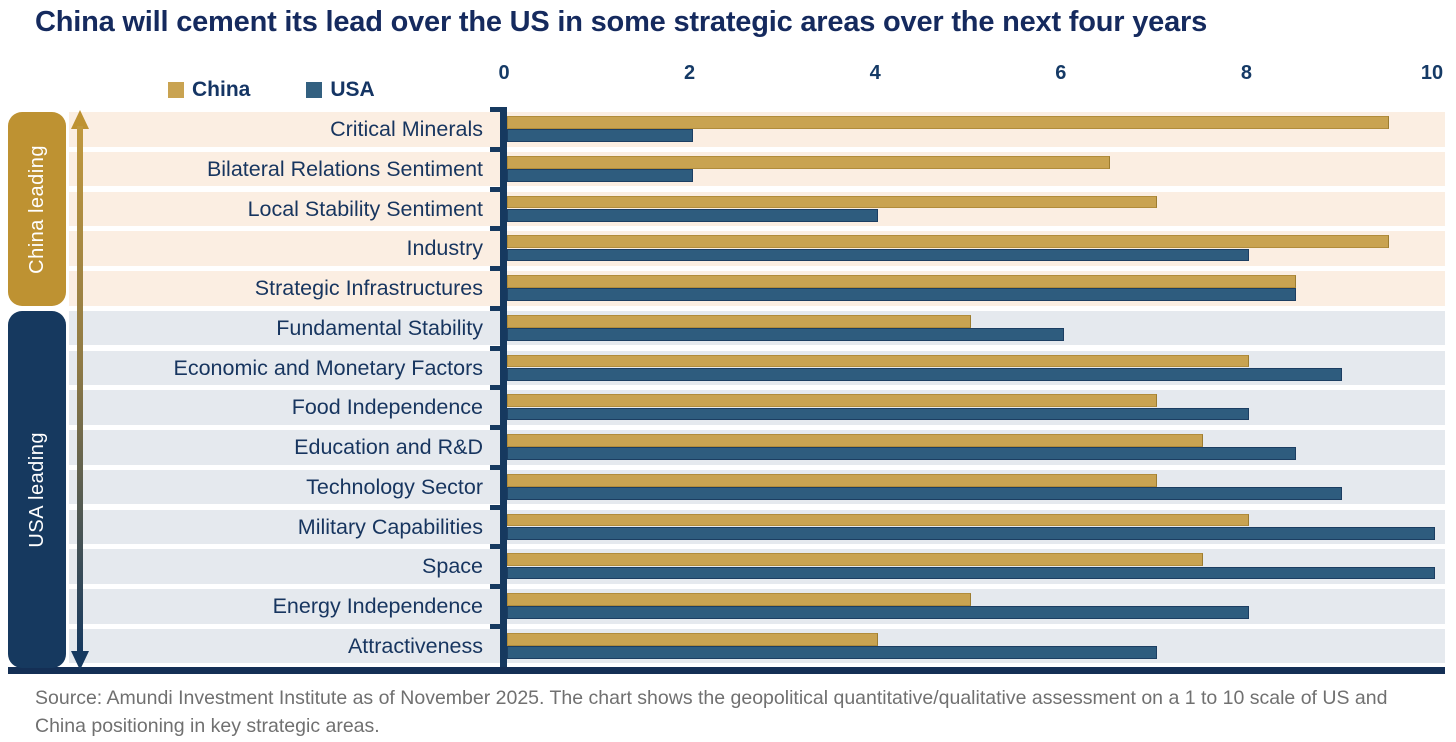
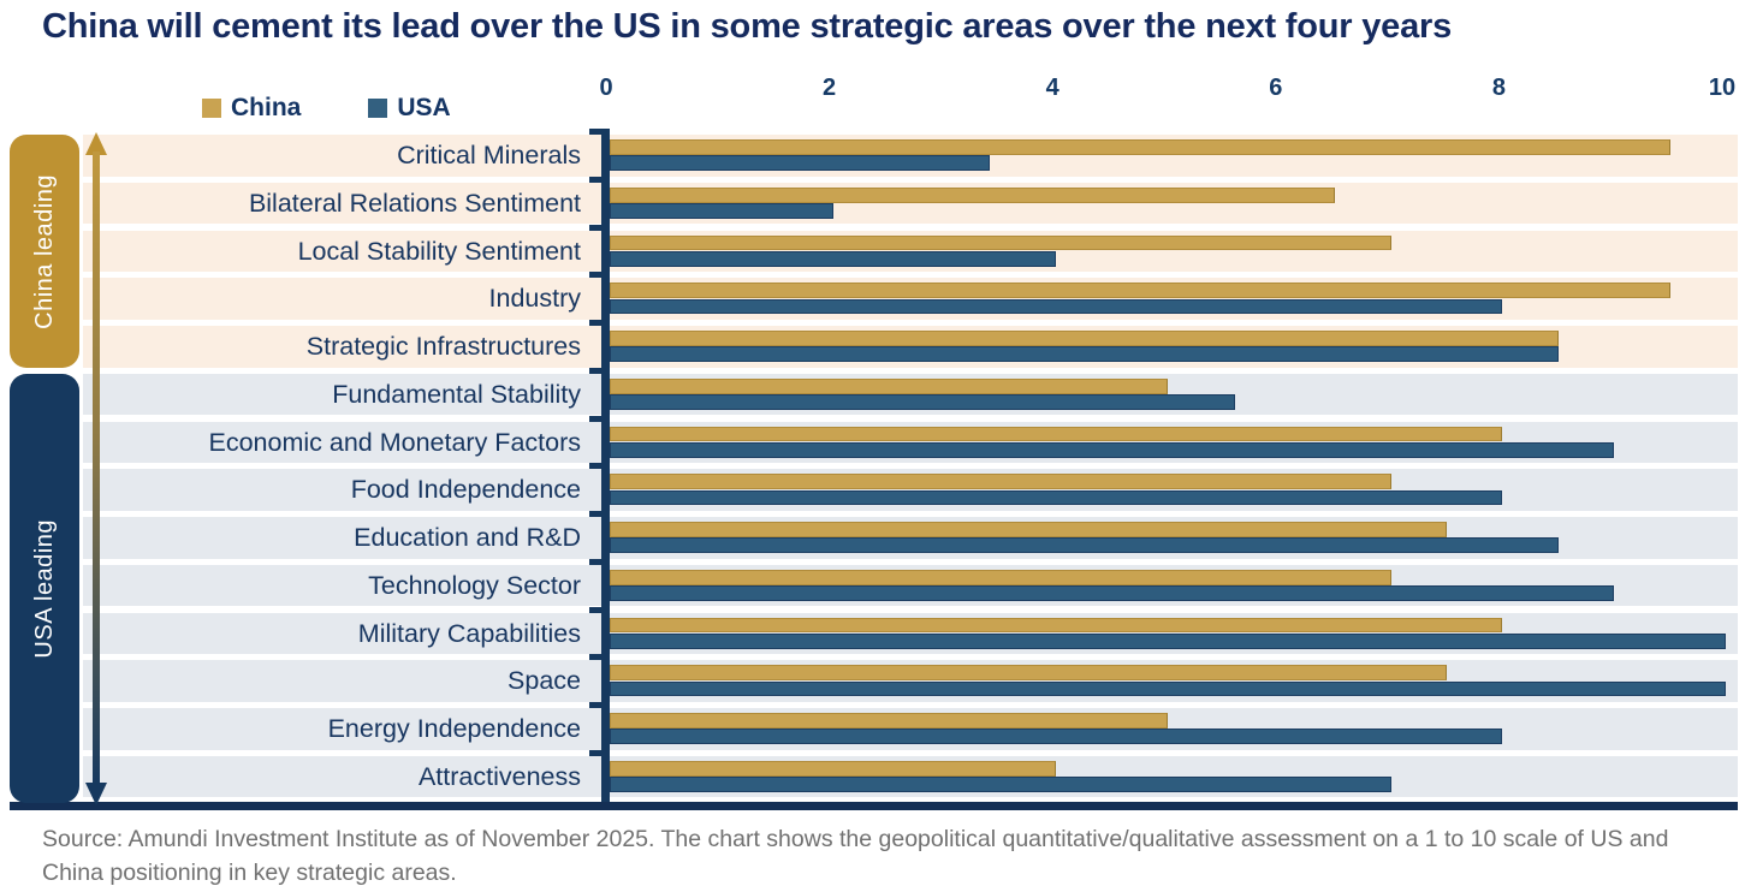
USA/Critical Minerals: 2.0 -> 3.4
USA/Fundamental Stability: 6.0 -> 5.6
